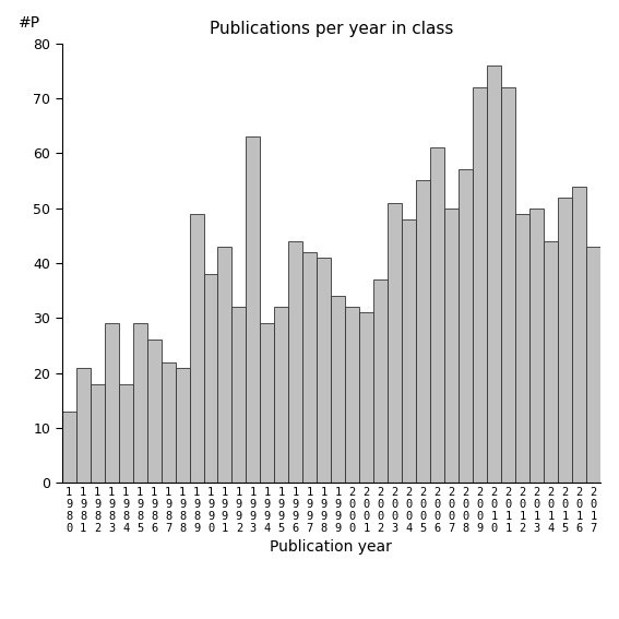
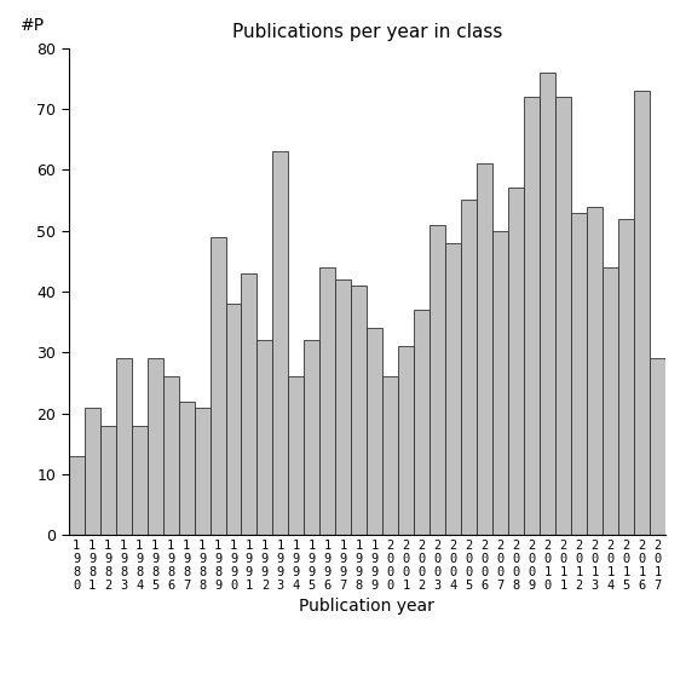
1 9 9 4: 29 -> 26
2 0 0 0: 32 -> 26
2 0 1 2: 49 -> 53
2 0 1 3: 50 -> 54
2 0 1 6: 54 -> 73
2 0 1 7: 43 -> 29
